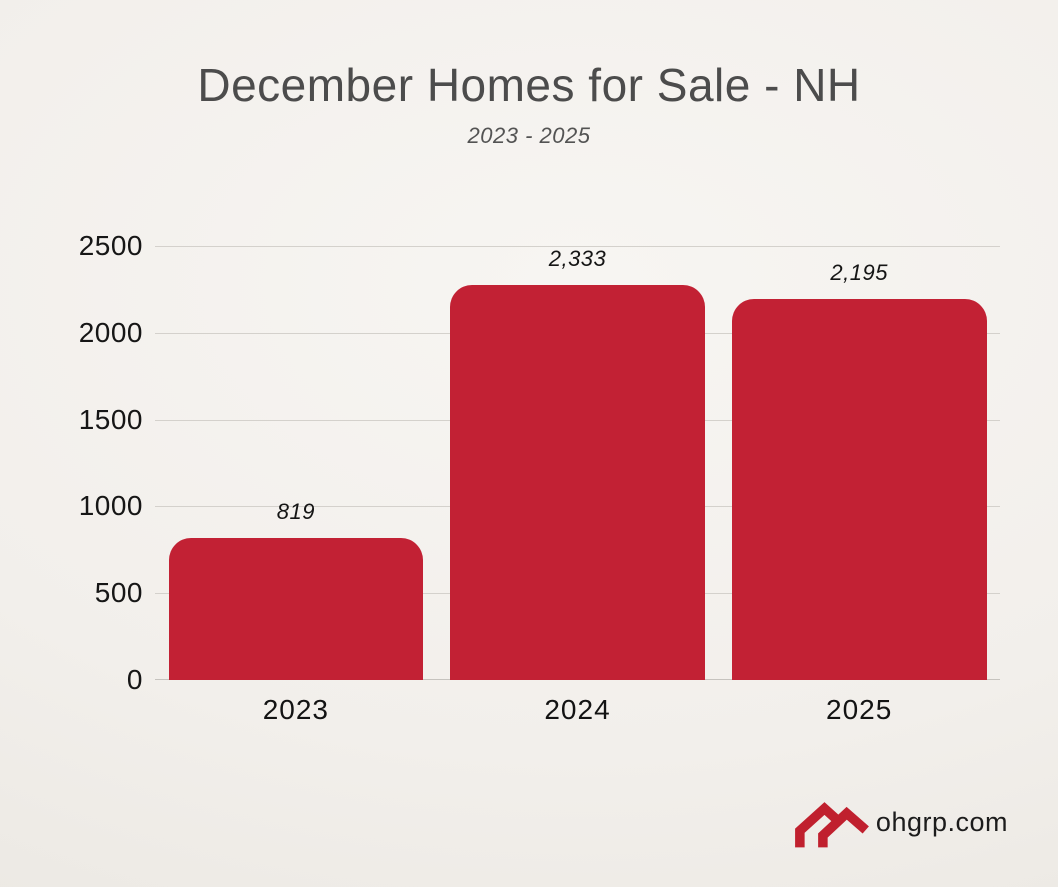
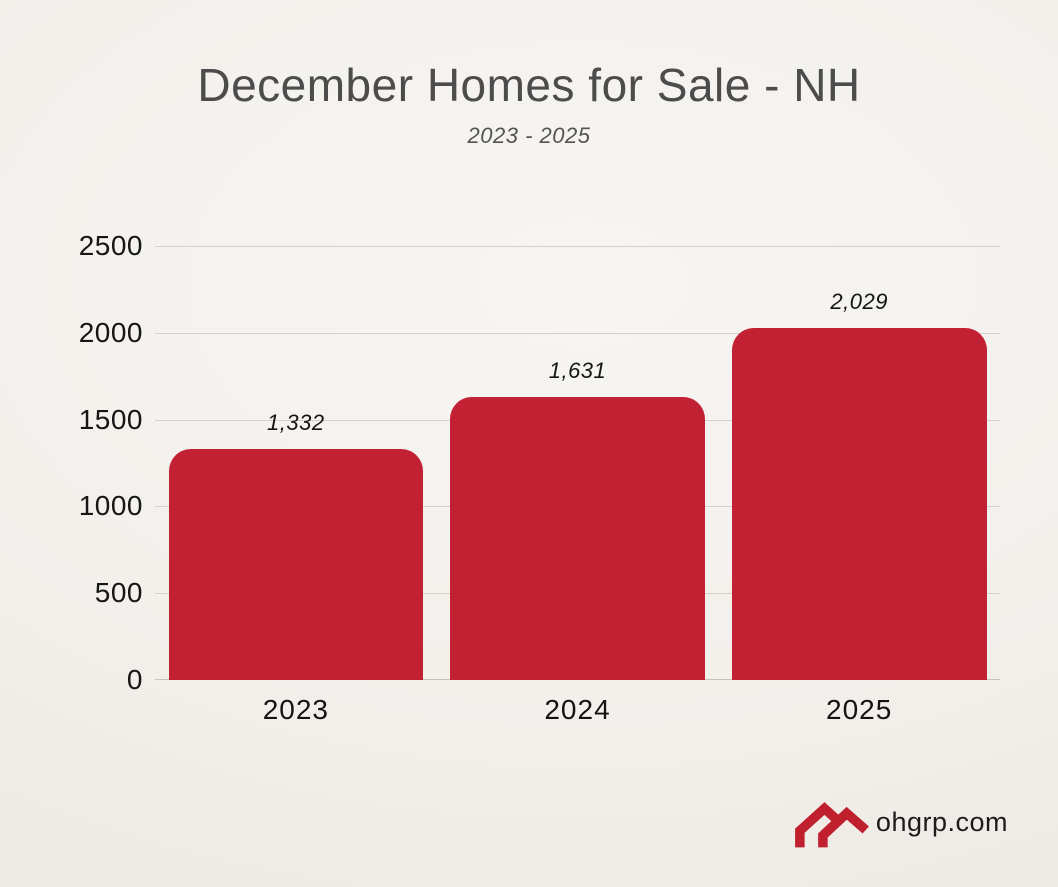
2023: 819 -> 1,332
2024: 2,333 -> 1,631
2025: 2,195 -> 2,029
